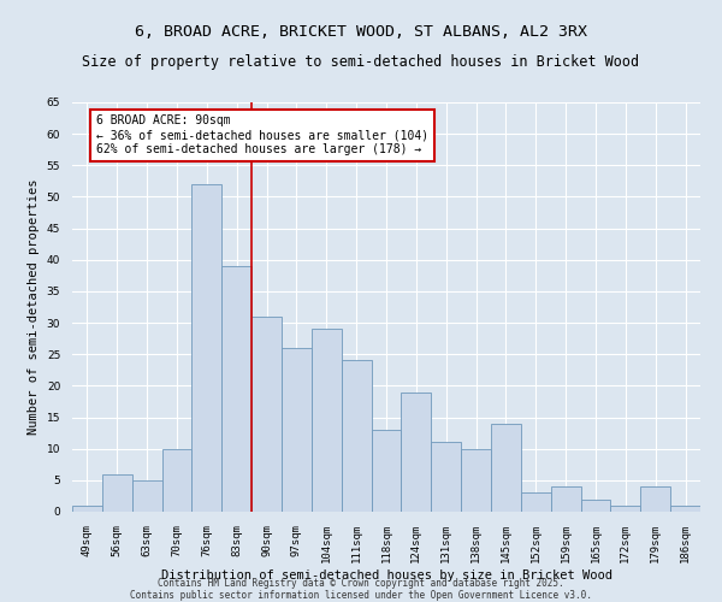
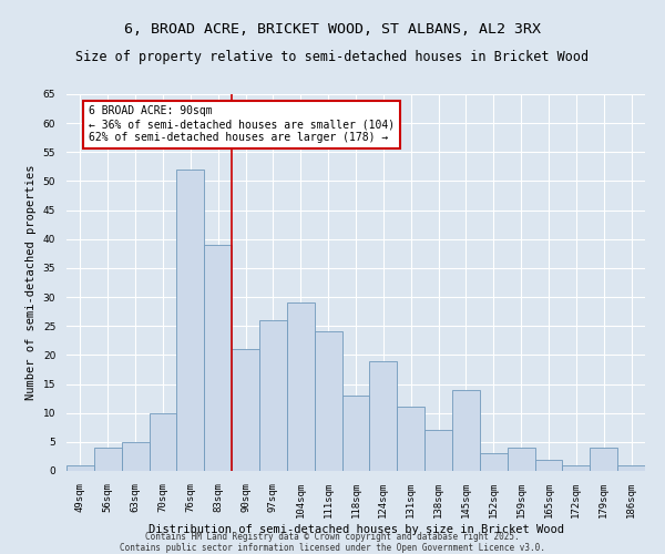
56sqm: 6 -> 4
90sqm: 31 -> 21
138sqm: 10 -> 7
